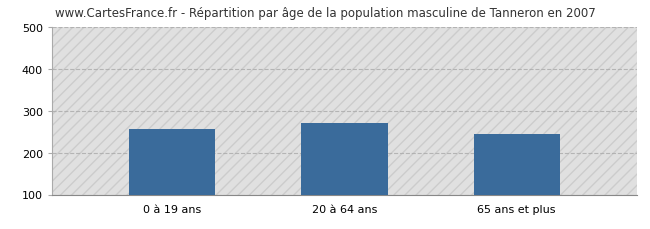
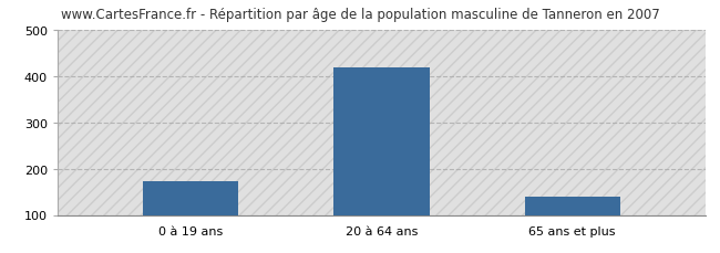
0 à 19 ans: 255 -> 172
20 à 64 ans: 270 -> 418
65 ans et plus: 245 -> 140
